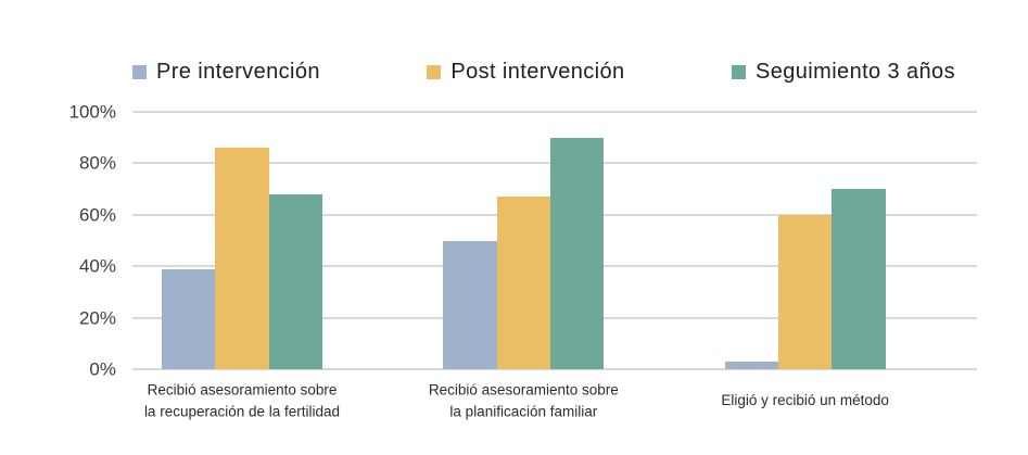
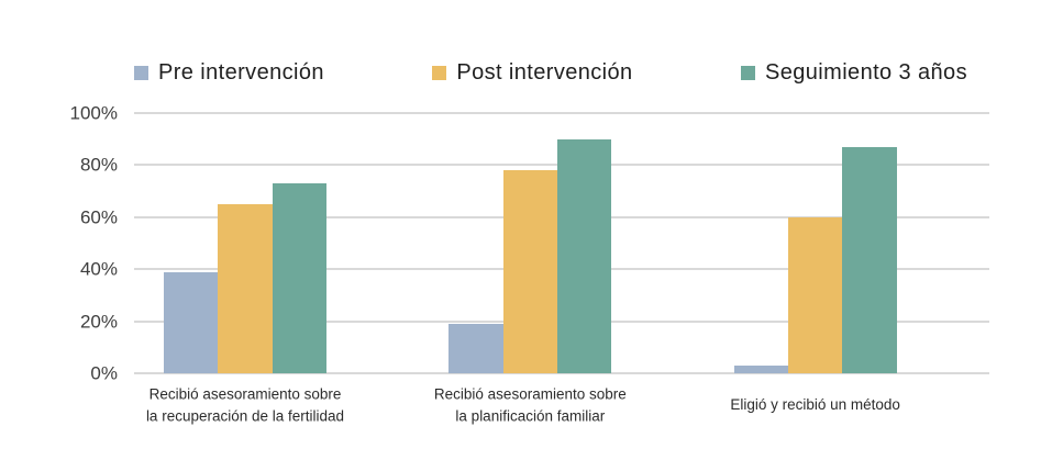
Post intervención/Recibió asesoramiento sobre la recuperación de la fertilidad: 86% -> 65%
Seguimiento 3 años/Recibió asesoramiento sobre la recuperación de la fertilidad: 68% -> 73%
Pre intervención/Recibió asesoramiento sobre la planificación familiar: 50% -> 19%
Post intervención/Recibió asesoramiento sobre la planificación familiar: 67% -> 78%
Seguimiento 3 años/Eligió y recibió un método: 70% -> 87%
